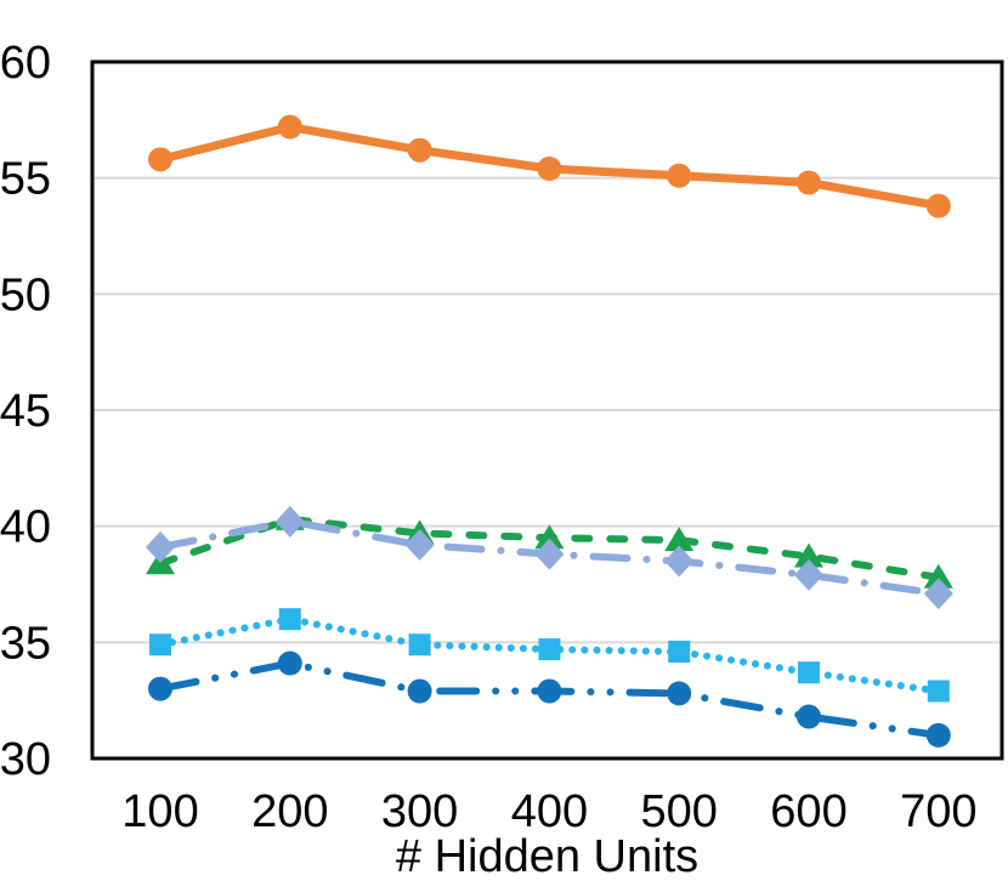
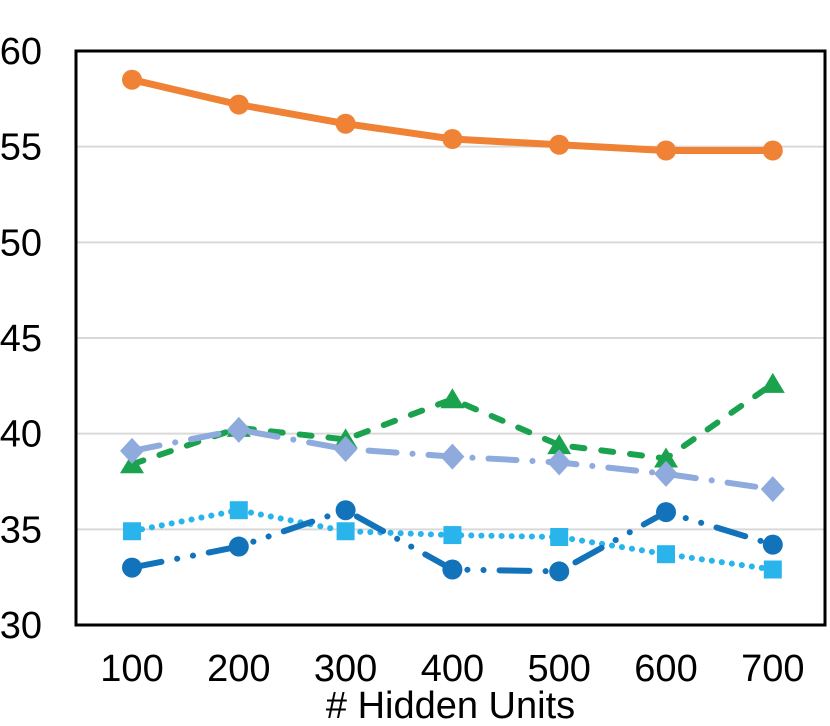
p1/100: 55.8 -> 58.5
p4/300: 32.9 -> 36.0
BLEU-4/400: 39.5 -> 41.8
p4/600: 31.8 -> 35.9
BLEU-4/700: 37.8 -> 42.6
p1/700: 53.8 -> 54.8
p4/700: 31.0 -> 34.2
